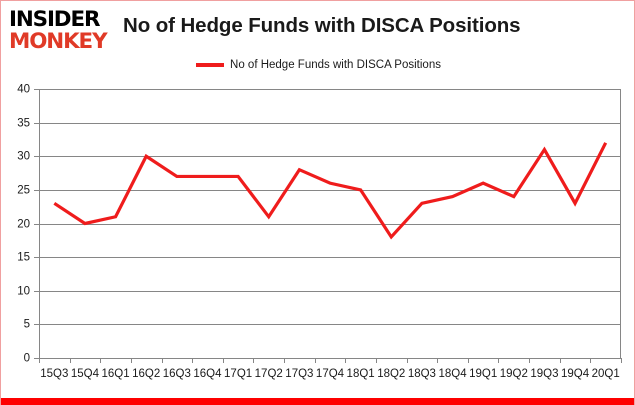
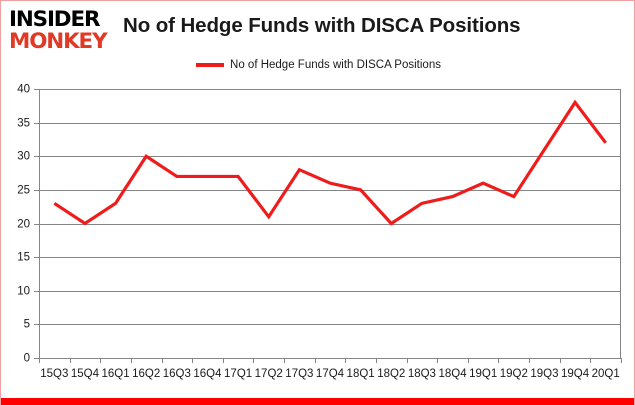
16Q1: 21 -> 23
18Q2: 18 -> 20
19Q4: 23 -> 38
